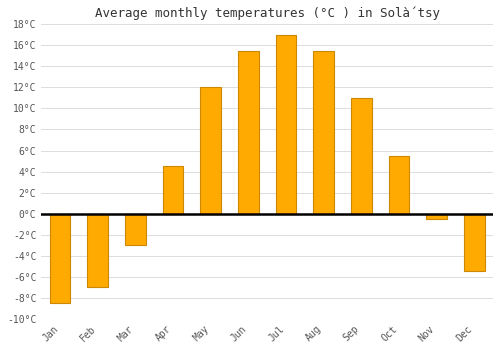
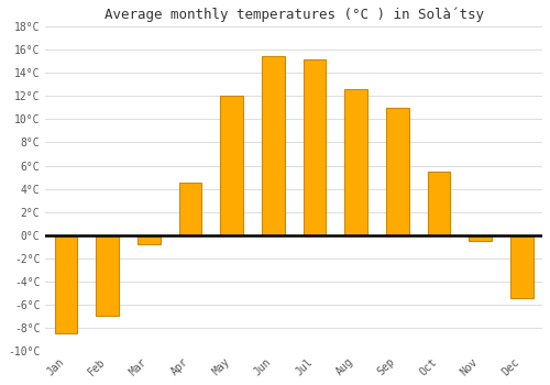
Mar: -3.0°C -> -0.8°C
Jul: 17.0°C -> 15.2°C
Aug: 15.5°C -> 12.6°C
